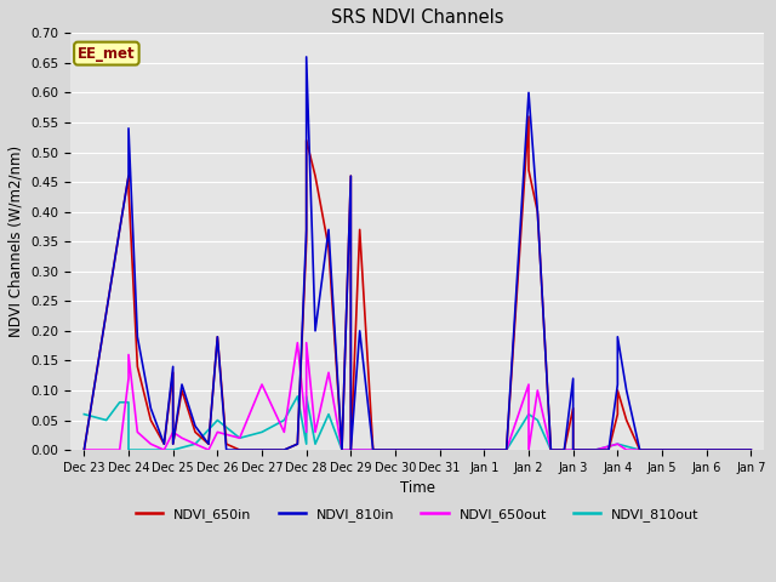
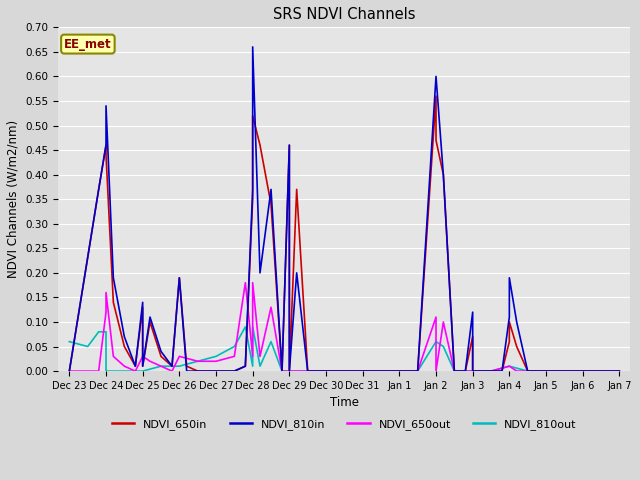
NDVI_810out/Dec 26: 0.05 -> 0.01
NDVI_650out/Dec 27: 0.11 -> 0.02
